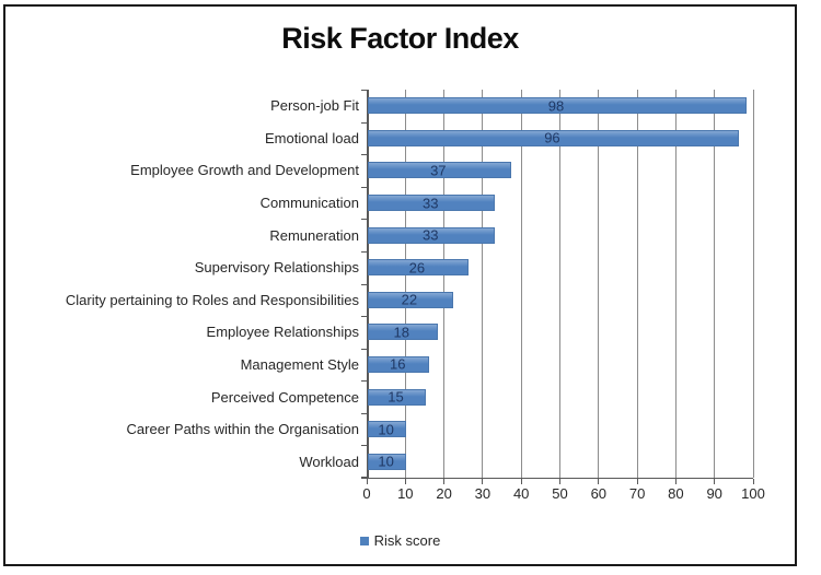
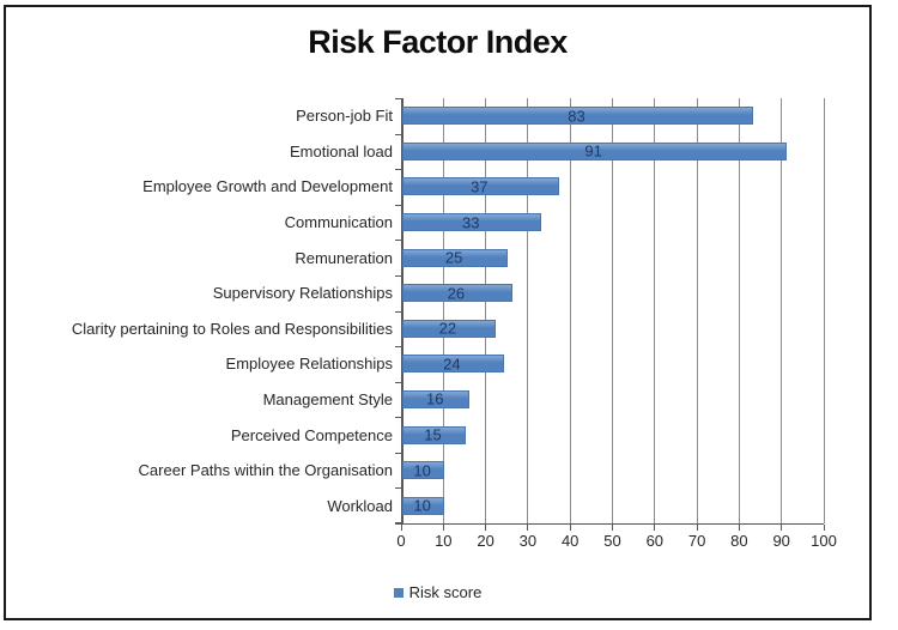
Person-job Fit: 98 -> 83
Emotional load: 96 -> 91
Remuneration: 33 -> 25
Employee Relationships: 18 -> 24
